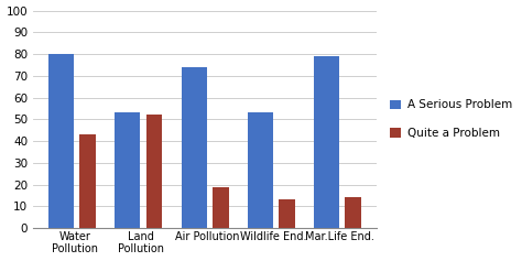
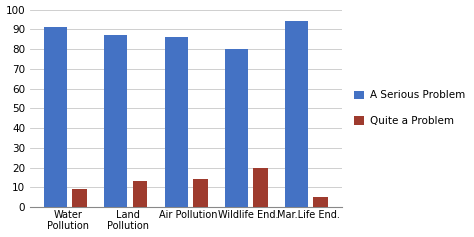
A Serious Problem/Water Pollution: 80 -> 91
Quite a Problem/Water Pollution: 43 -> 9
A Serious Problem/Land Pollution: 53 -> 87
Quite a Problem/Land Pollution: 52 -> 13
A Serious Problem/Air Pollution: 74 -> 86
Quite a Problem/Air Pollution: 19 -> 14
A Serious Problem/Wildlife End.: 53 -> 80
Quite a Problem/Wildlife End.: 13 -> 20
A Serious Problem/Mar.Life End.: 79 -> 94
Quite a Problem/Mar.Life End.: 14 -> 5
